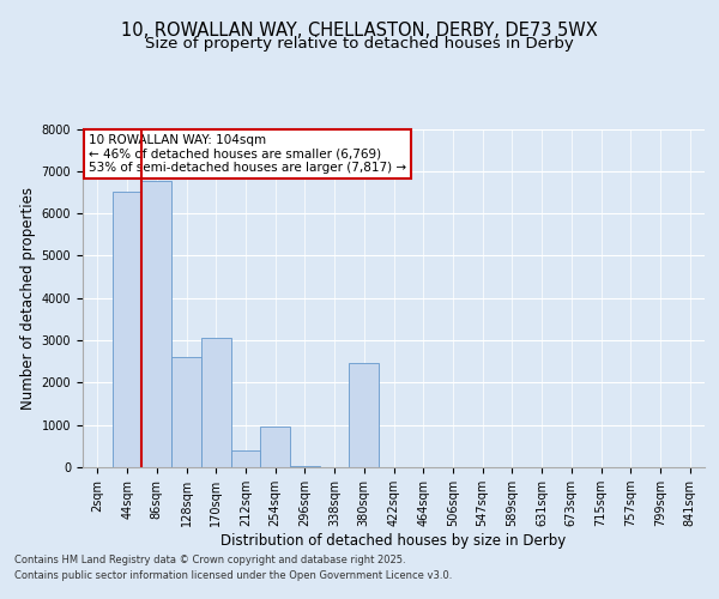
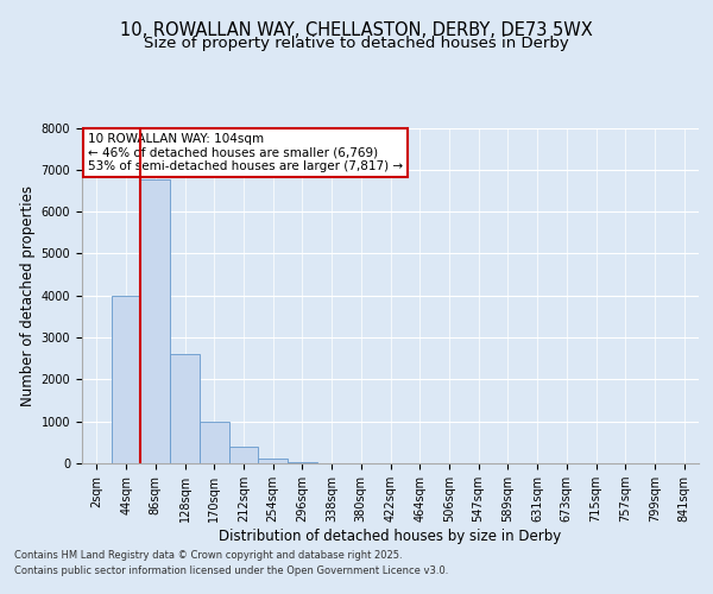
44sqm: 6500 -> 4000
170sqm: 3050 -> 1000
254sqm: 950 -> 100
380sqm: 2450 -> 0
